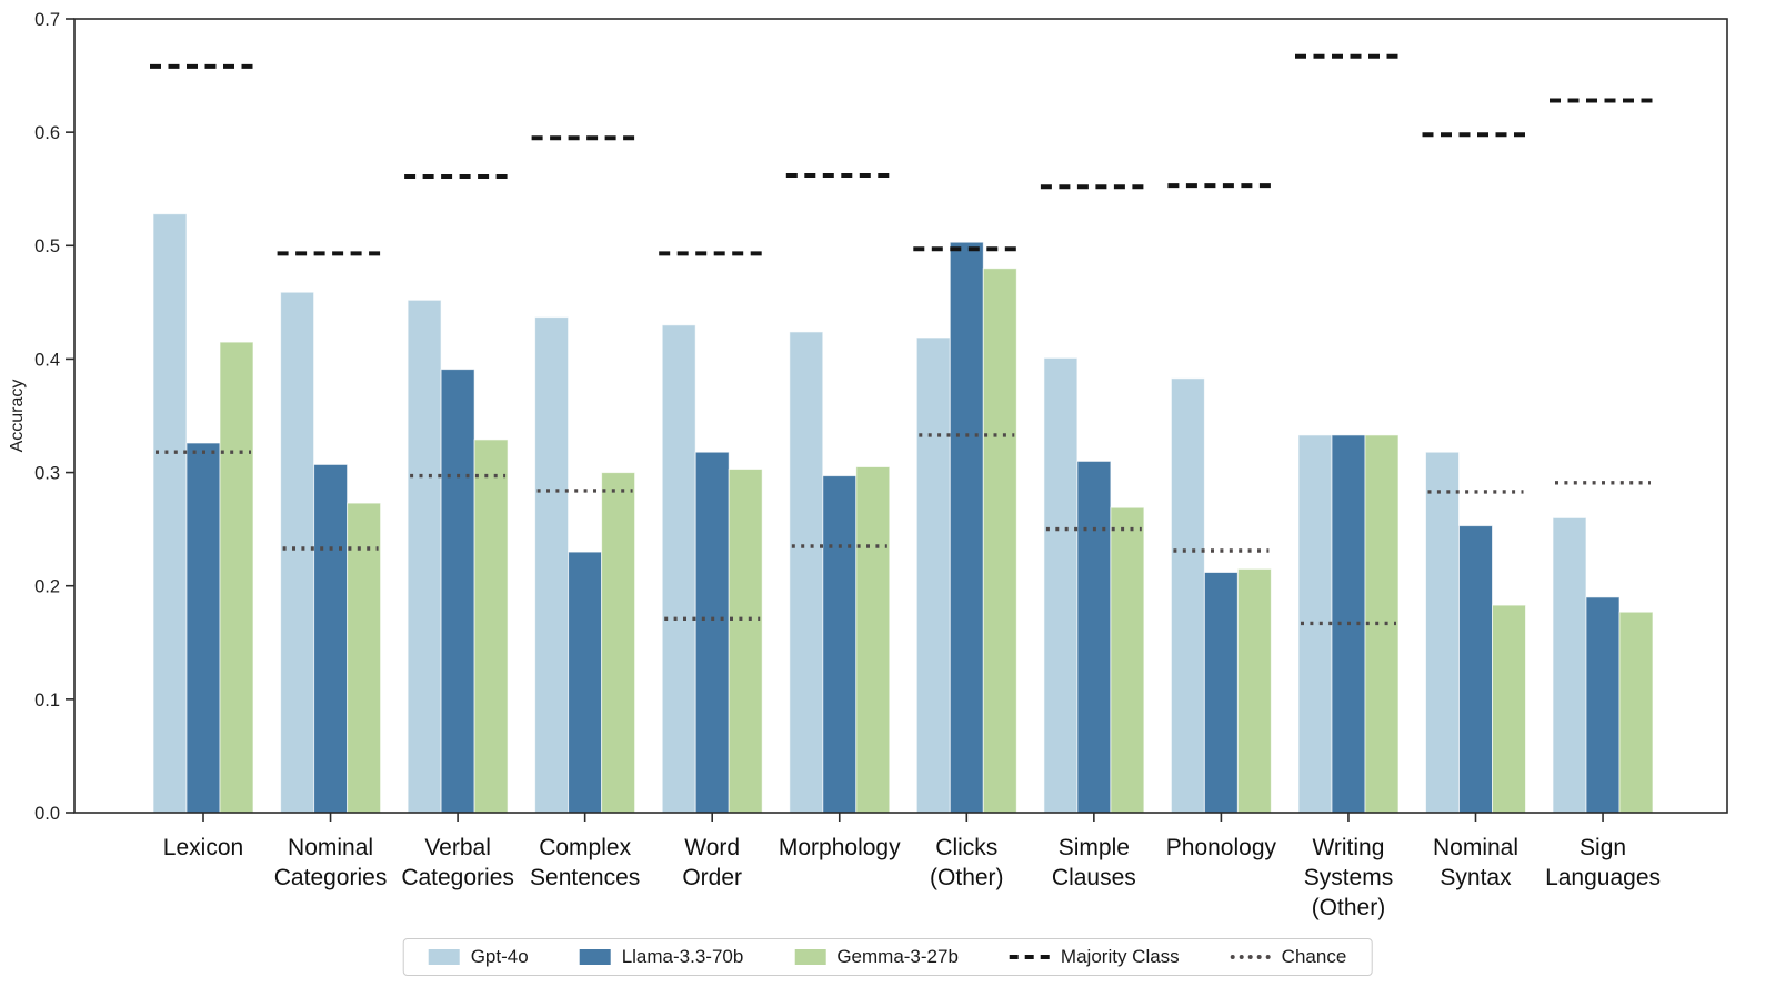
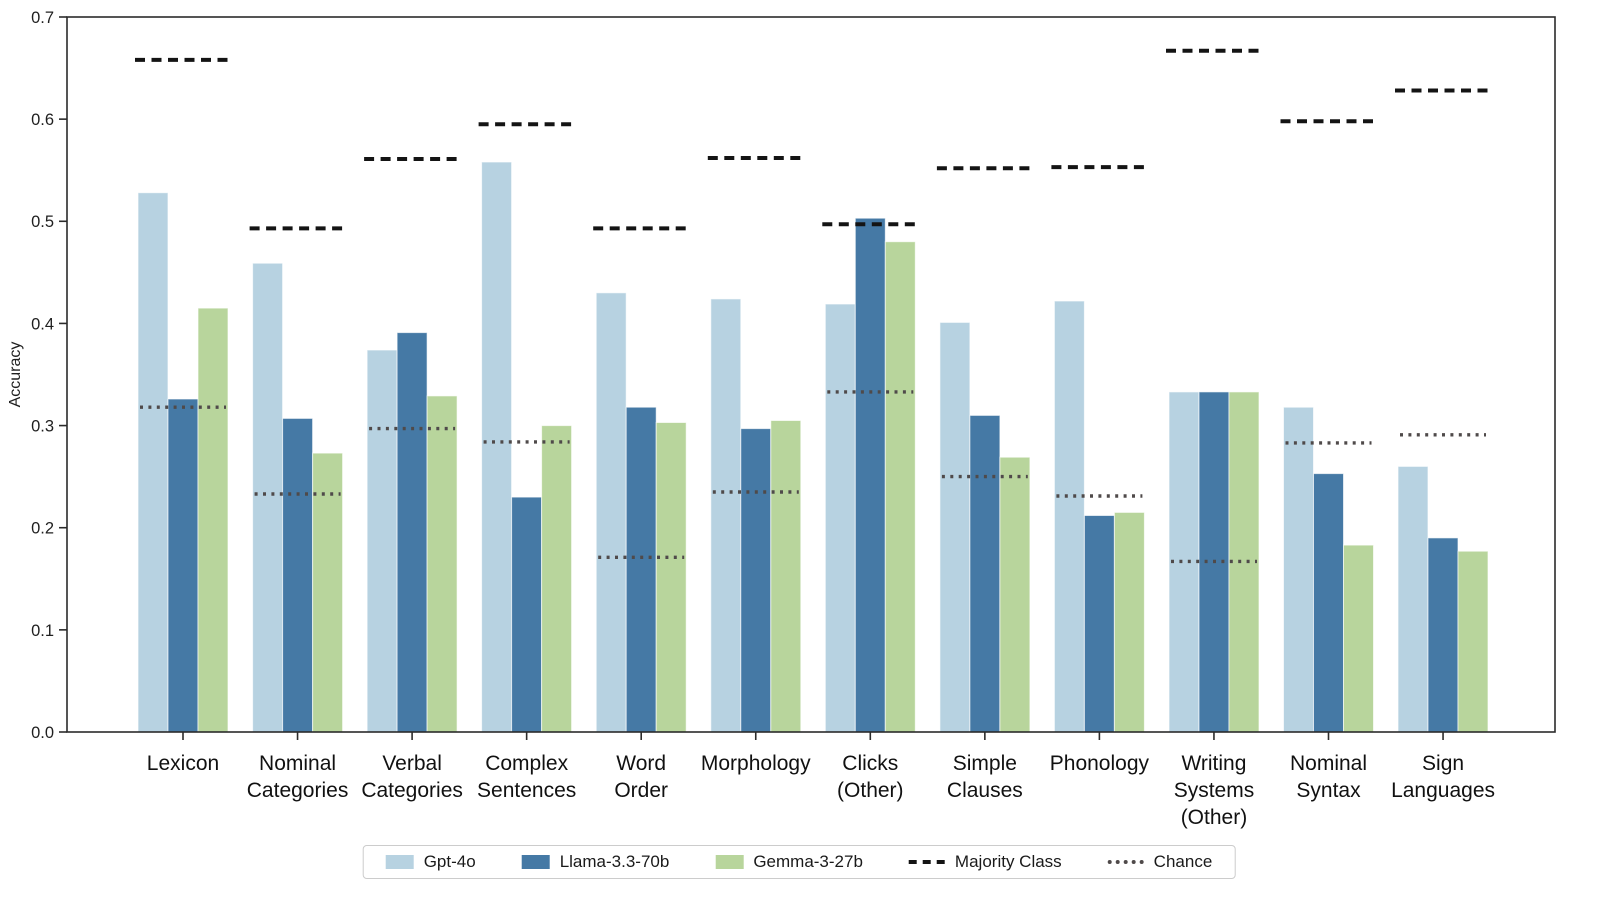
Gpt-4o/Verbal Categories: 0.452 -> 0.374
Gpt-4o/Complex Sentences: 0.437 -> 0.558
Gpt-4o/Phonology: 0.383 -> 0.422
